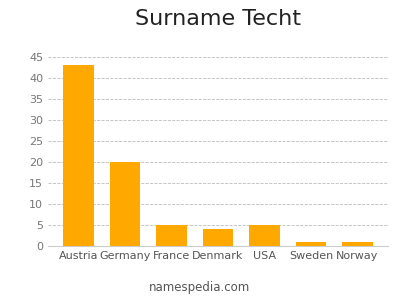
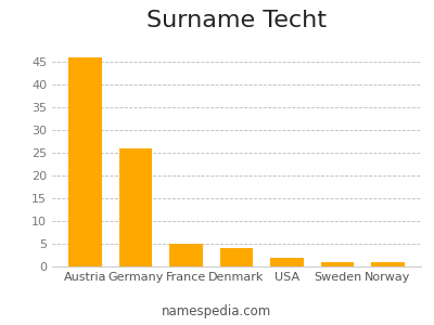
Austria: 43 -> 46
Germany: 20 -> 26
USA: 5 -> 2
